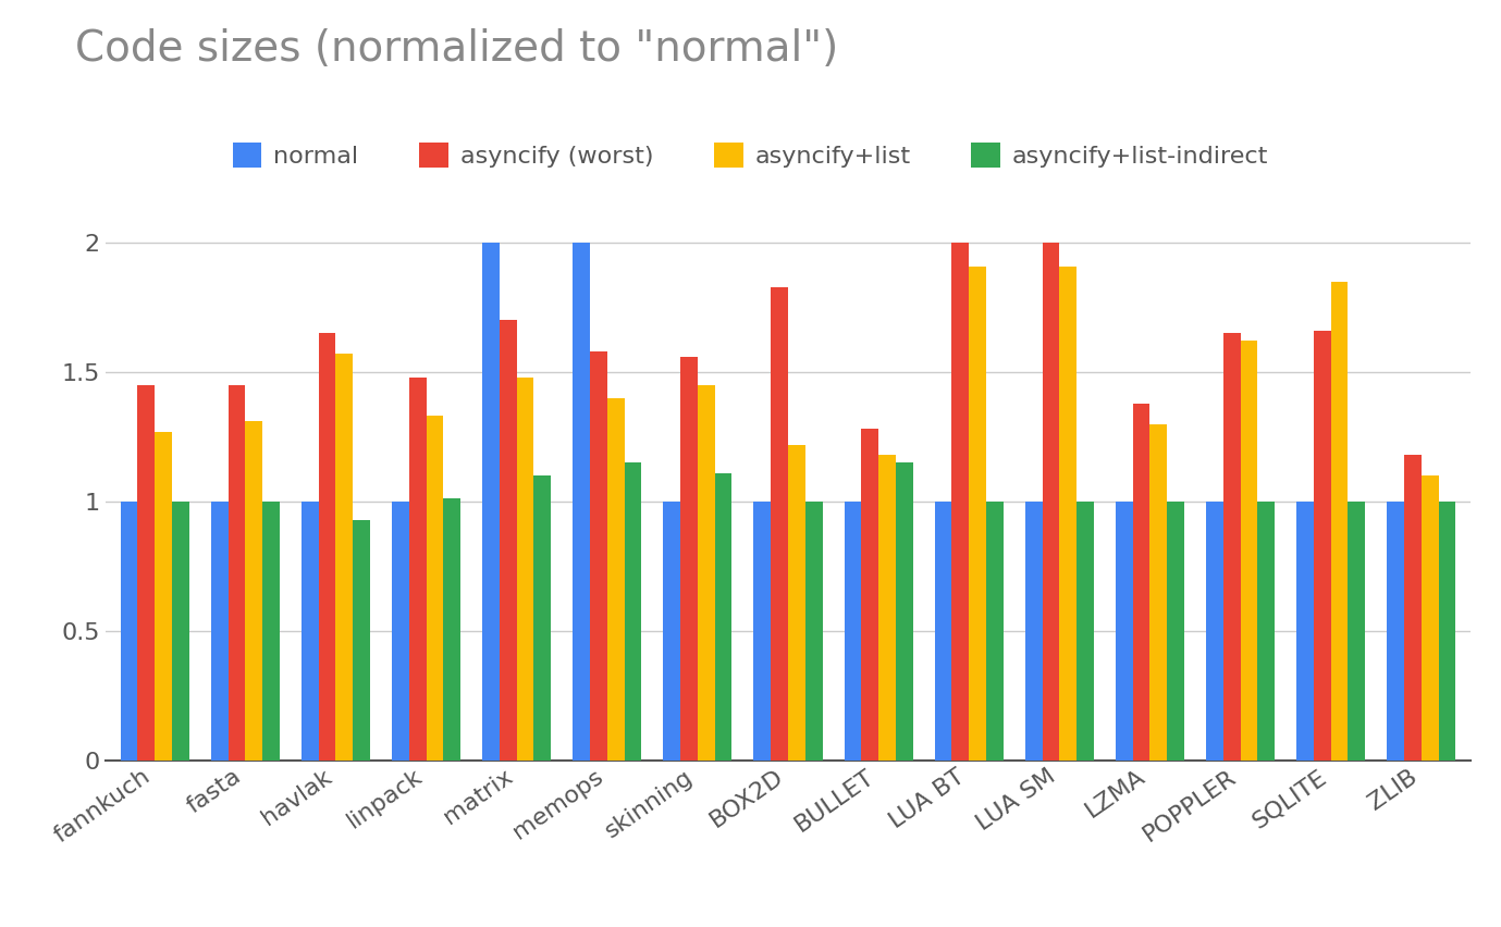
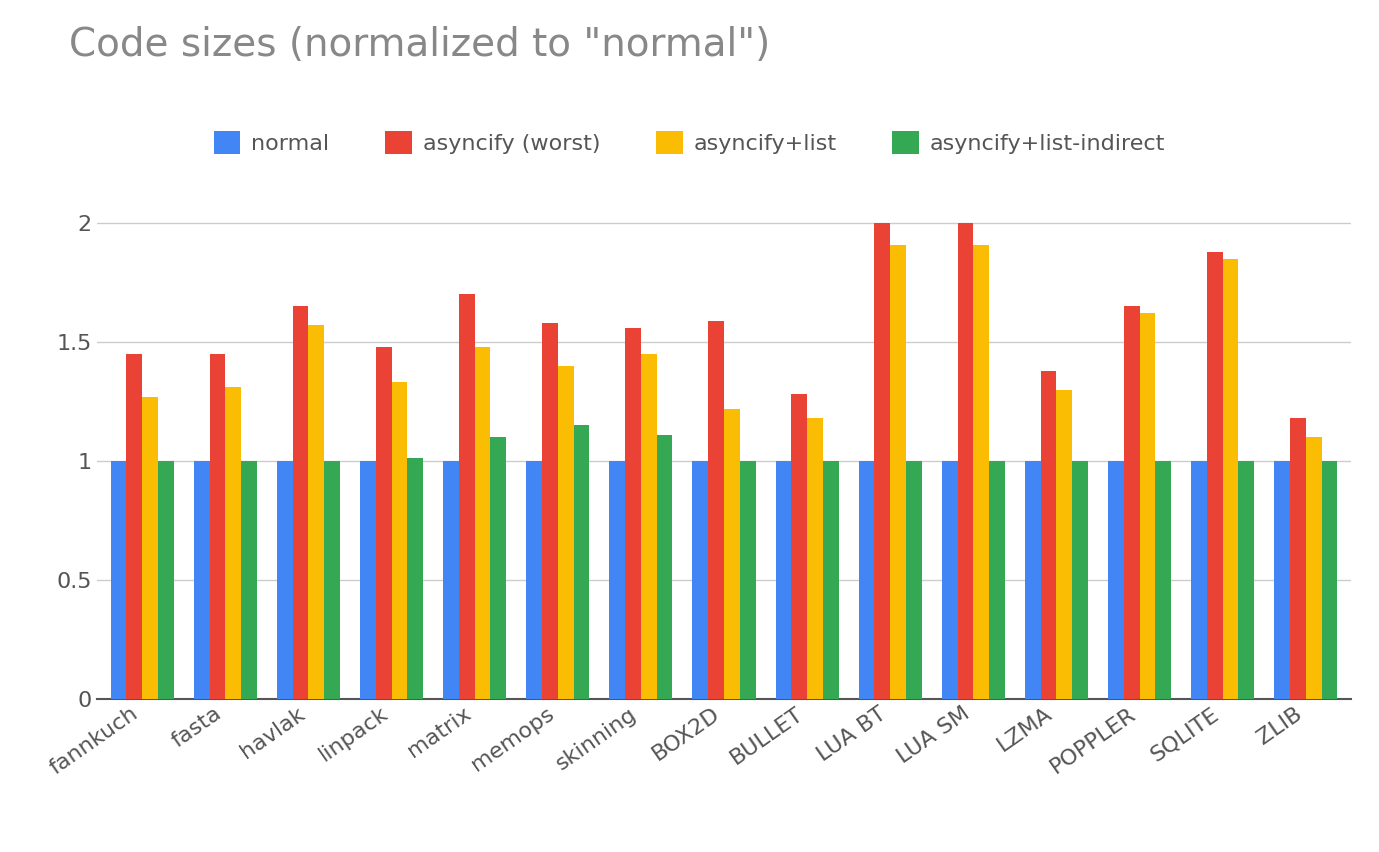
asyncify+list-indirect/havlak: 0.93 -> 1.00
normal/matrix: 2 -> 1
normal/memops: 2 -> 1
asyncify (worst)/BOX2D: 1.83 -> 1.59
asyncify+list-indirect/BULLET: 1.15 -> 1.00
asyncify (worst)/SQLITE: 1.66 -> 1.88
